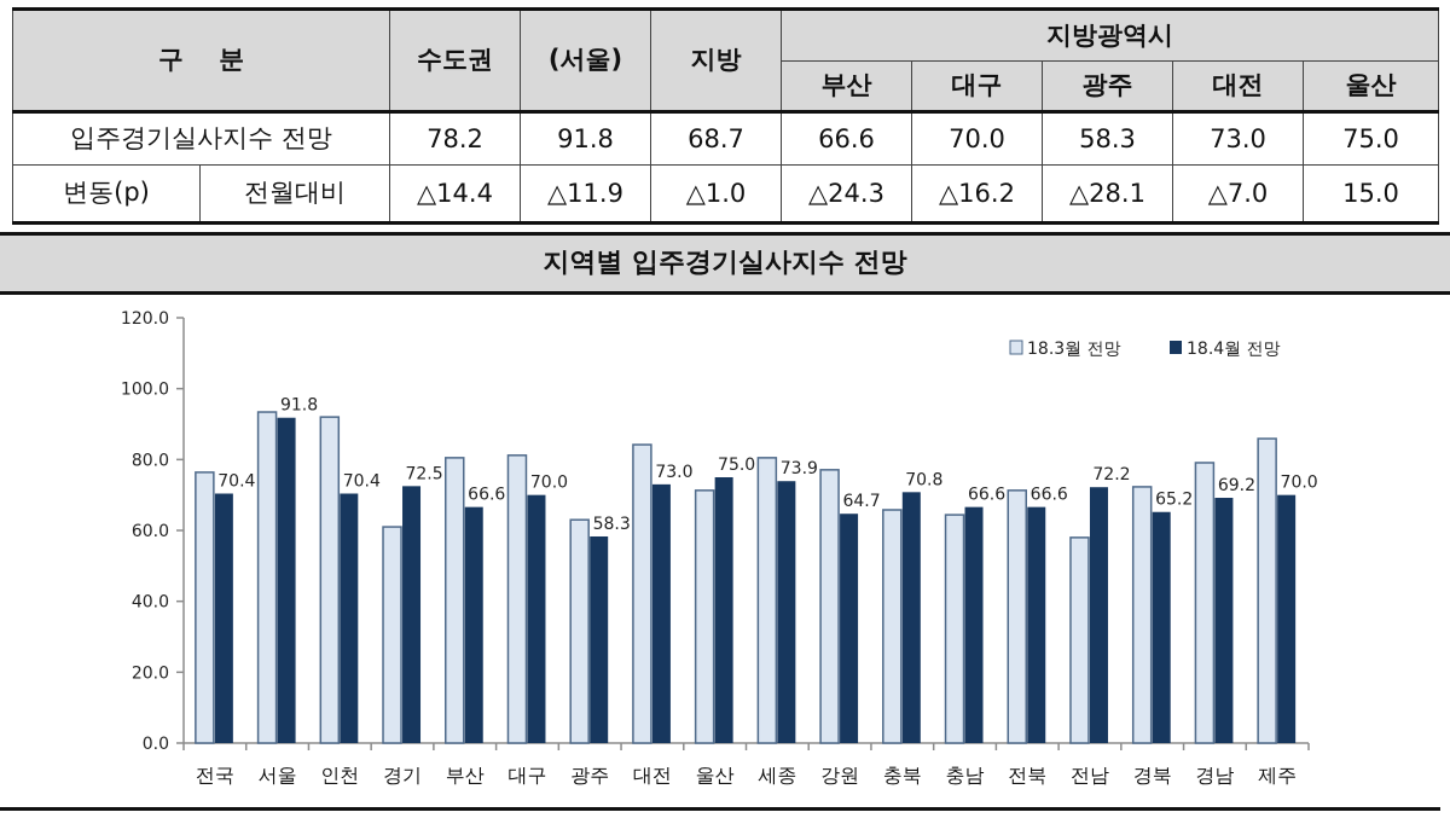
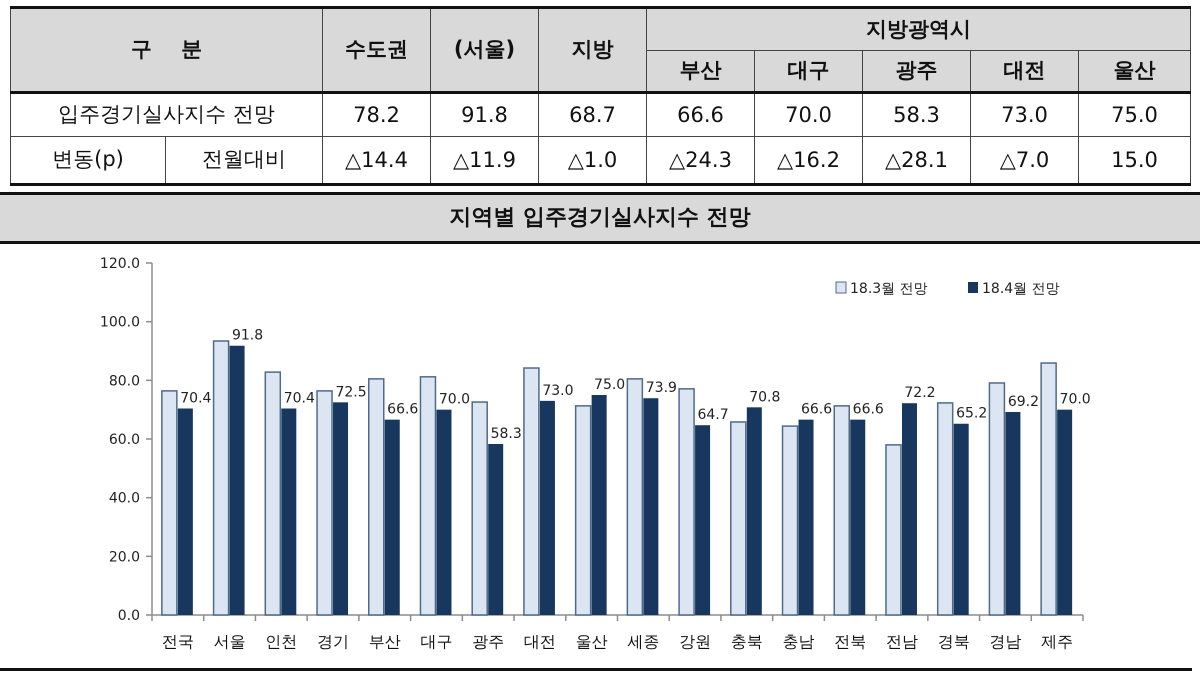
18.3월 전망/인천: 92 -> 83
18.3월 전망/경기: 61 -> 76
18.3월 전망/광주: 63 -> 73
